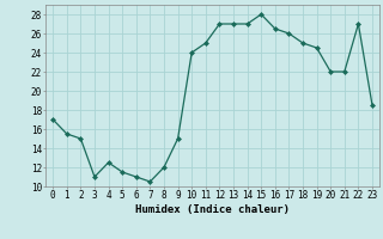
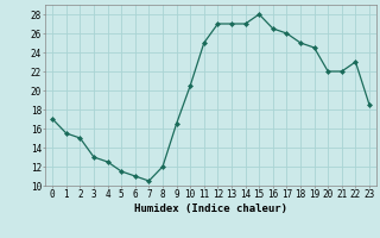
3: 11.0 -> 13.0
9: 15.0 -> 16.5
10: 24.0 -> 20.5
22: 27.0 -> 23.0
